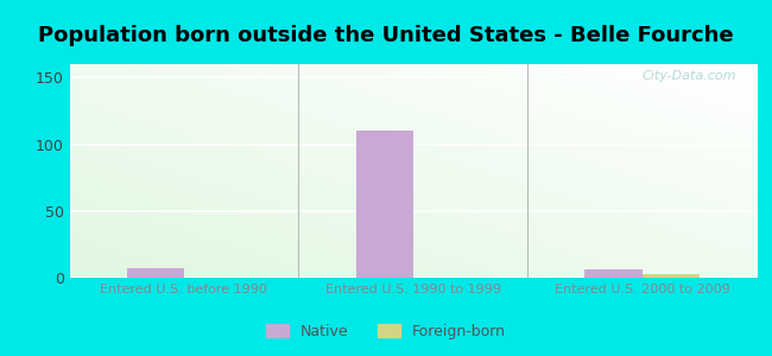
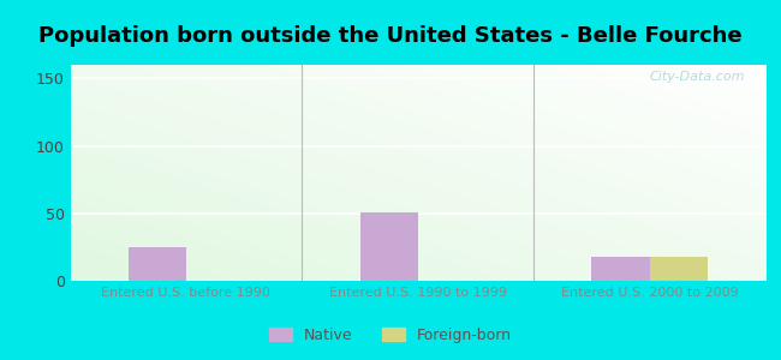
Native/Entered U.S. before 1990: 7 -> 25
Native/Entered U.S. 1990 to 1999: 110 -> 51
Native/Entered U.S. 2000 to 2009: 6 -> 18
Foreign-born/Entered U.S. 2000 to 2009: 3 -> 18
